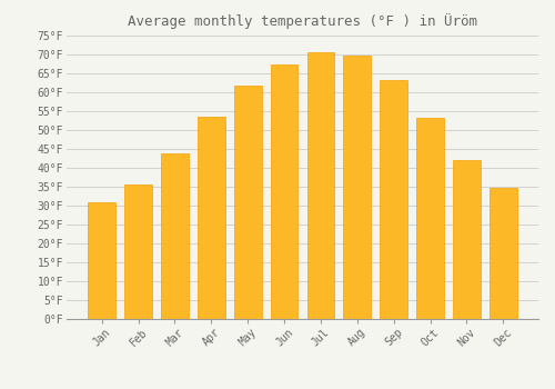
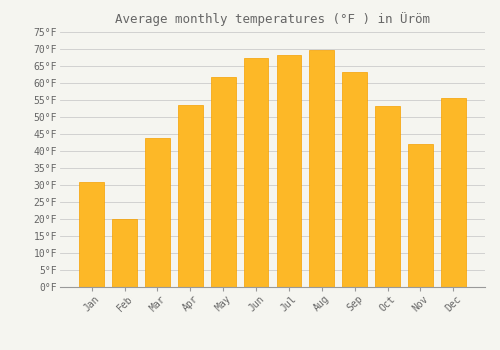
Feb: 35.4°F -> 20.0°F
Jul: 70.5°F -> 68.0°F
Dec: 34.7°F -> 55.5°F
